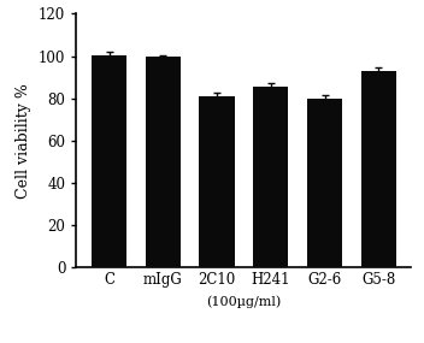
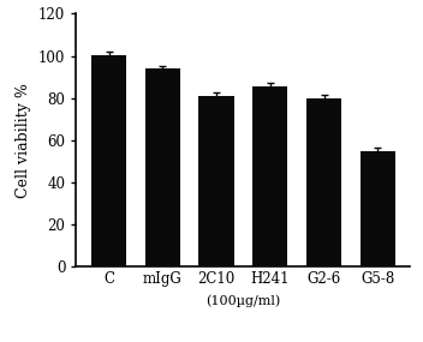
mIgG: 100 -> 94
G5-8: 93 -> 55
